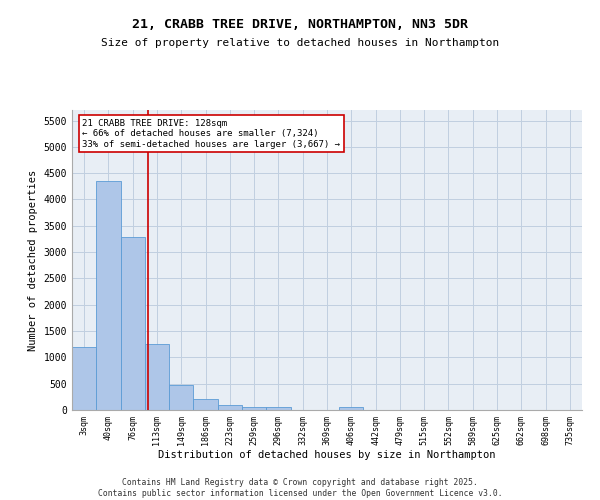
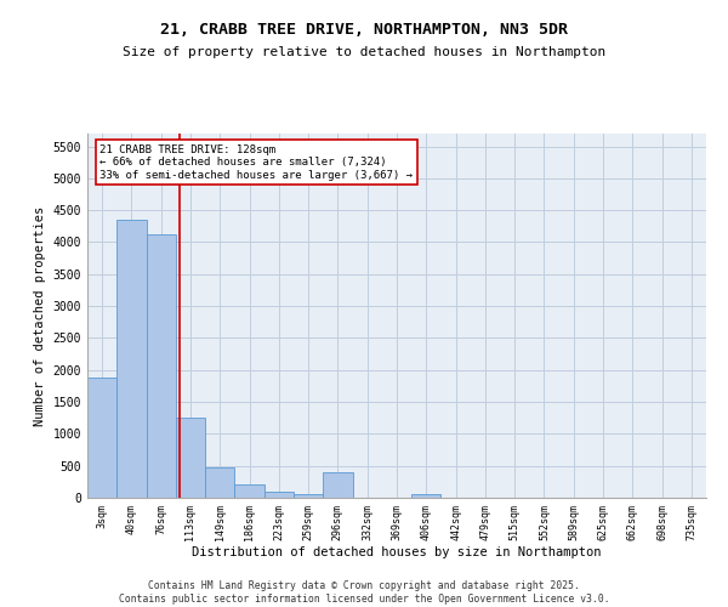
3sqm: 1200 -> 1880
76sqm: 3280 -> 4120
296sqm: 60 -> 400
